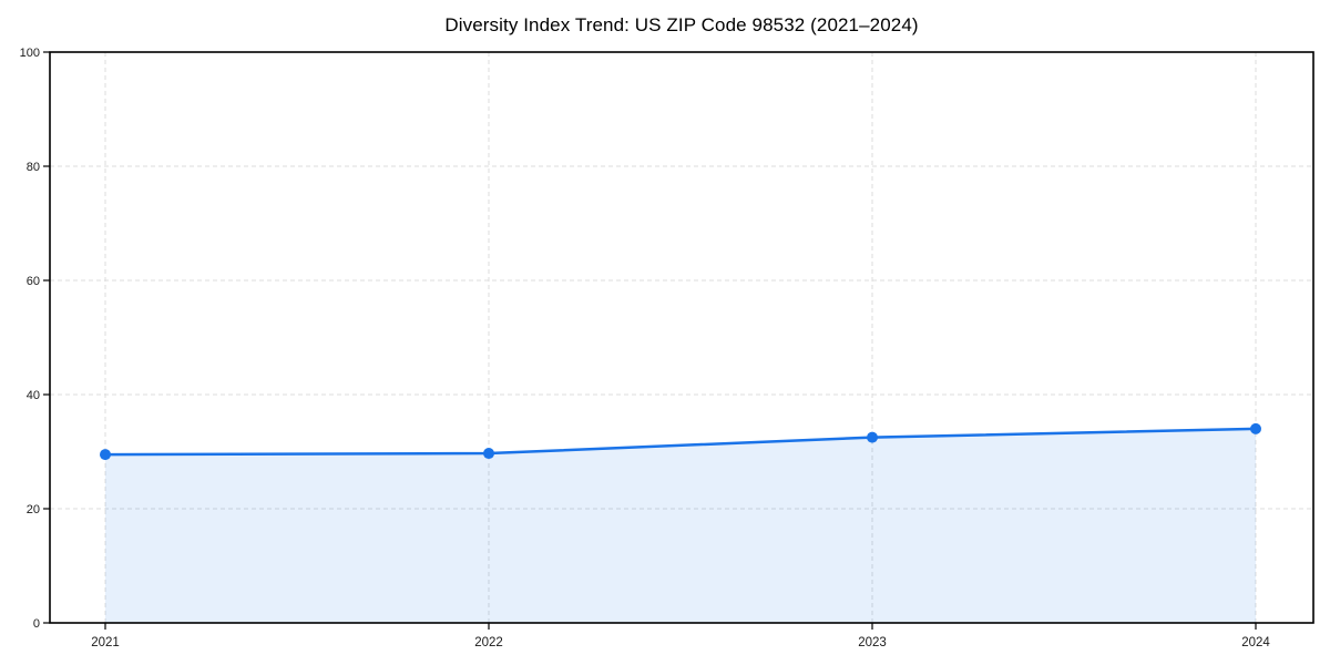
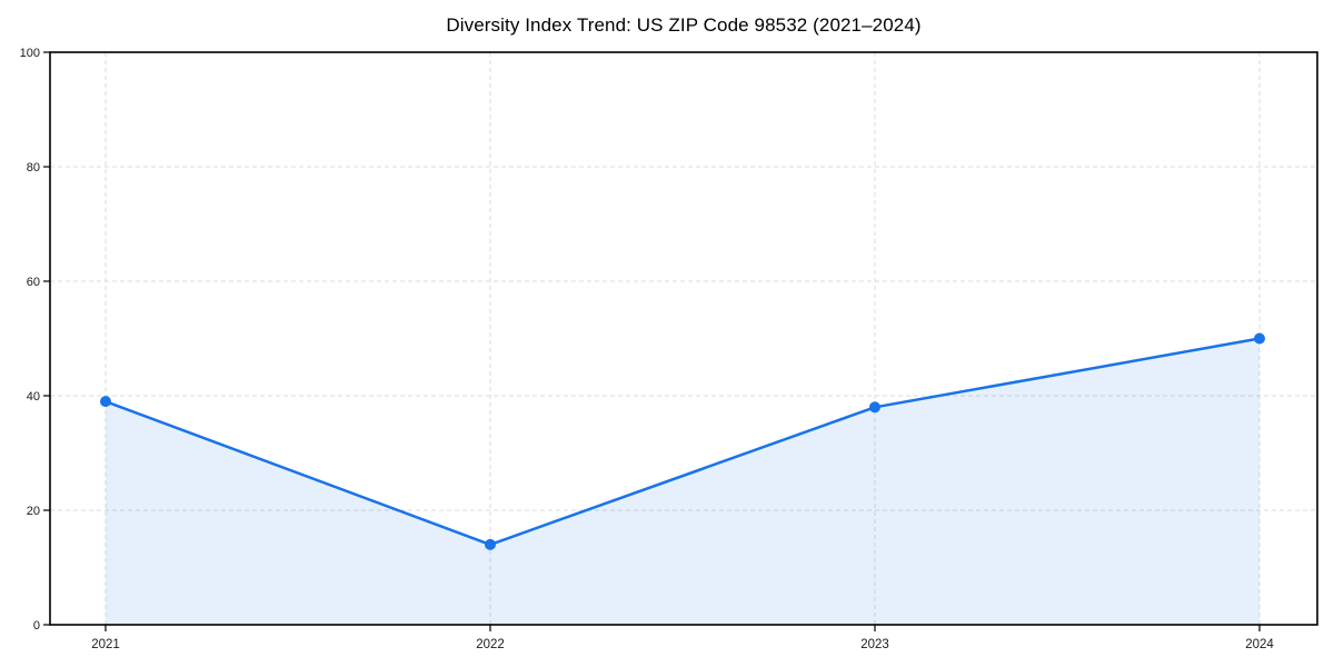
2021: 30 -> 39
2022: 30 -> 14
2023: 32 -> 38
2024: 34 -> 50
